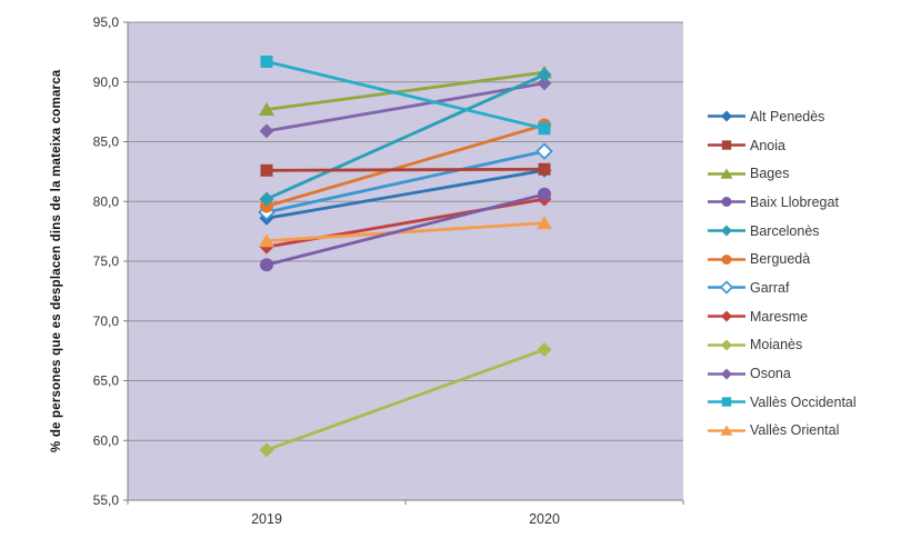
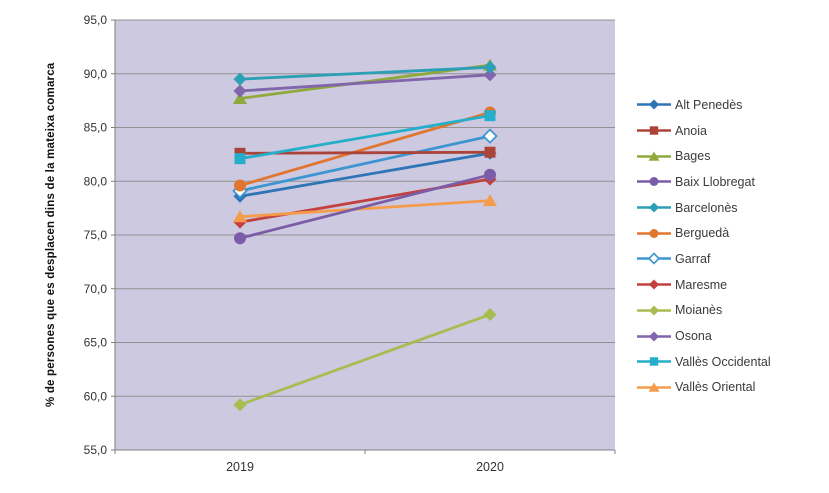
Barcelonès/2019: 80,2 -> 89,5
Osona/2019: 85,9 -> 88,4
Vallès Occidental/2019: 91,7 -> 82,1
